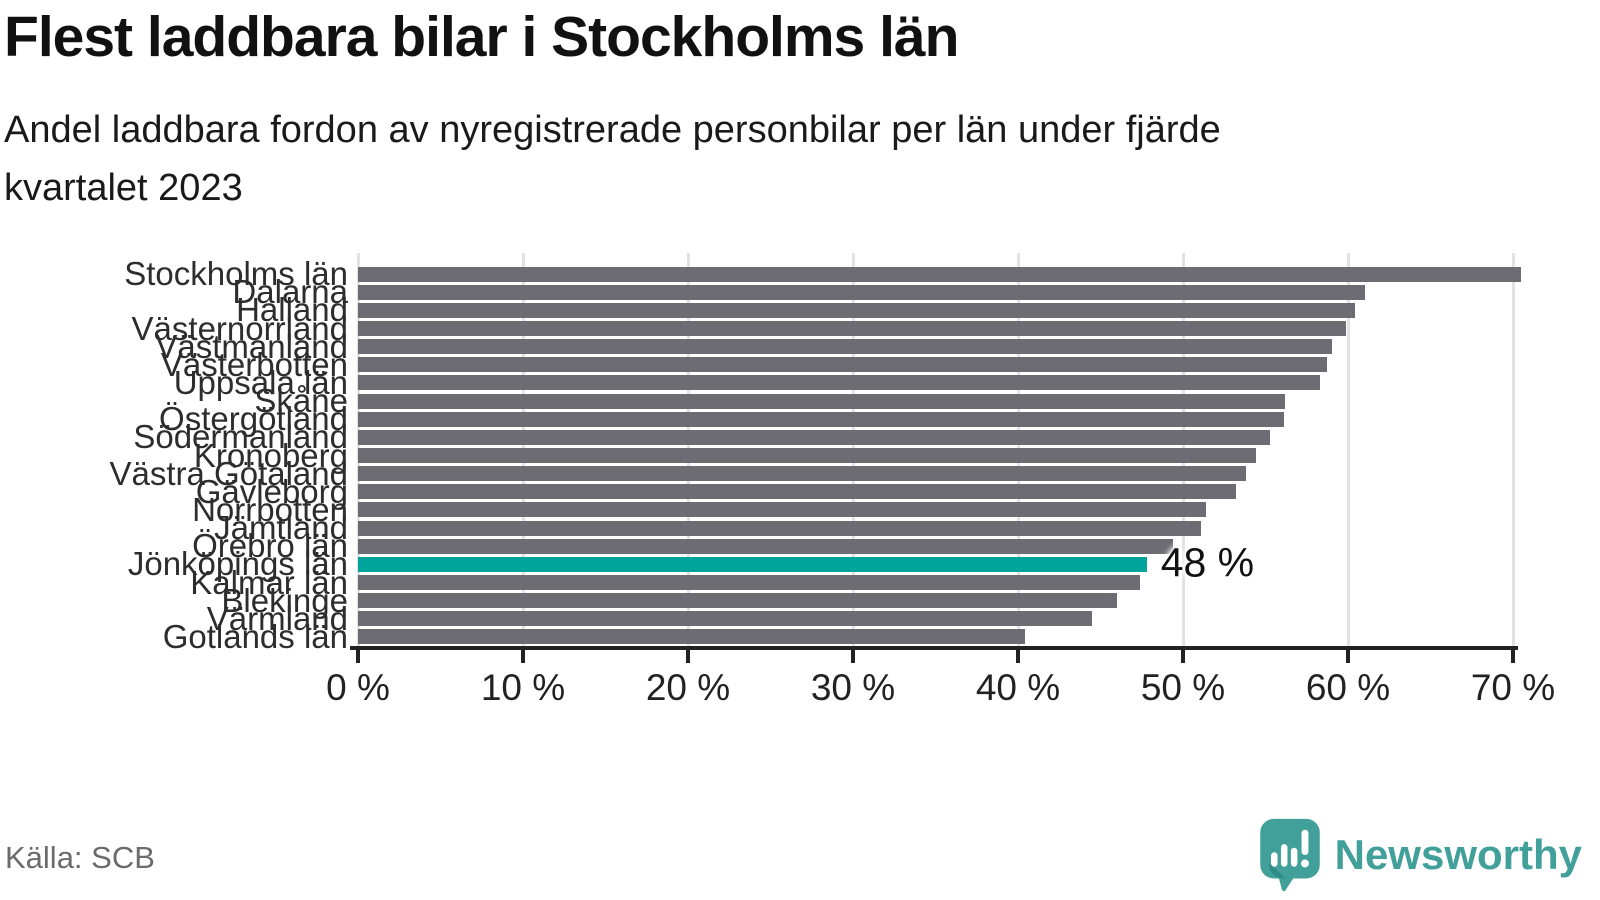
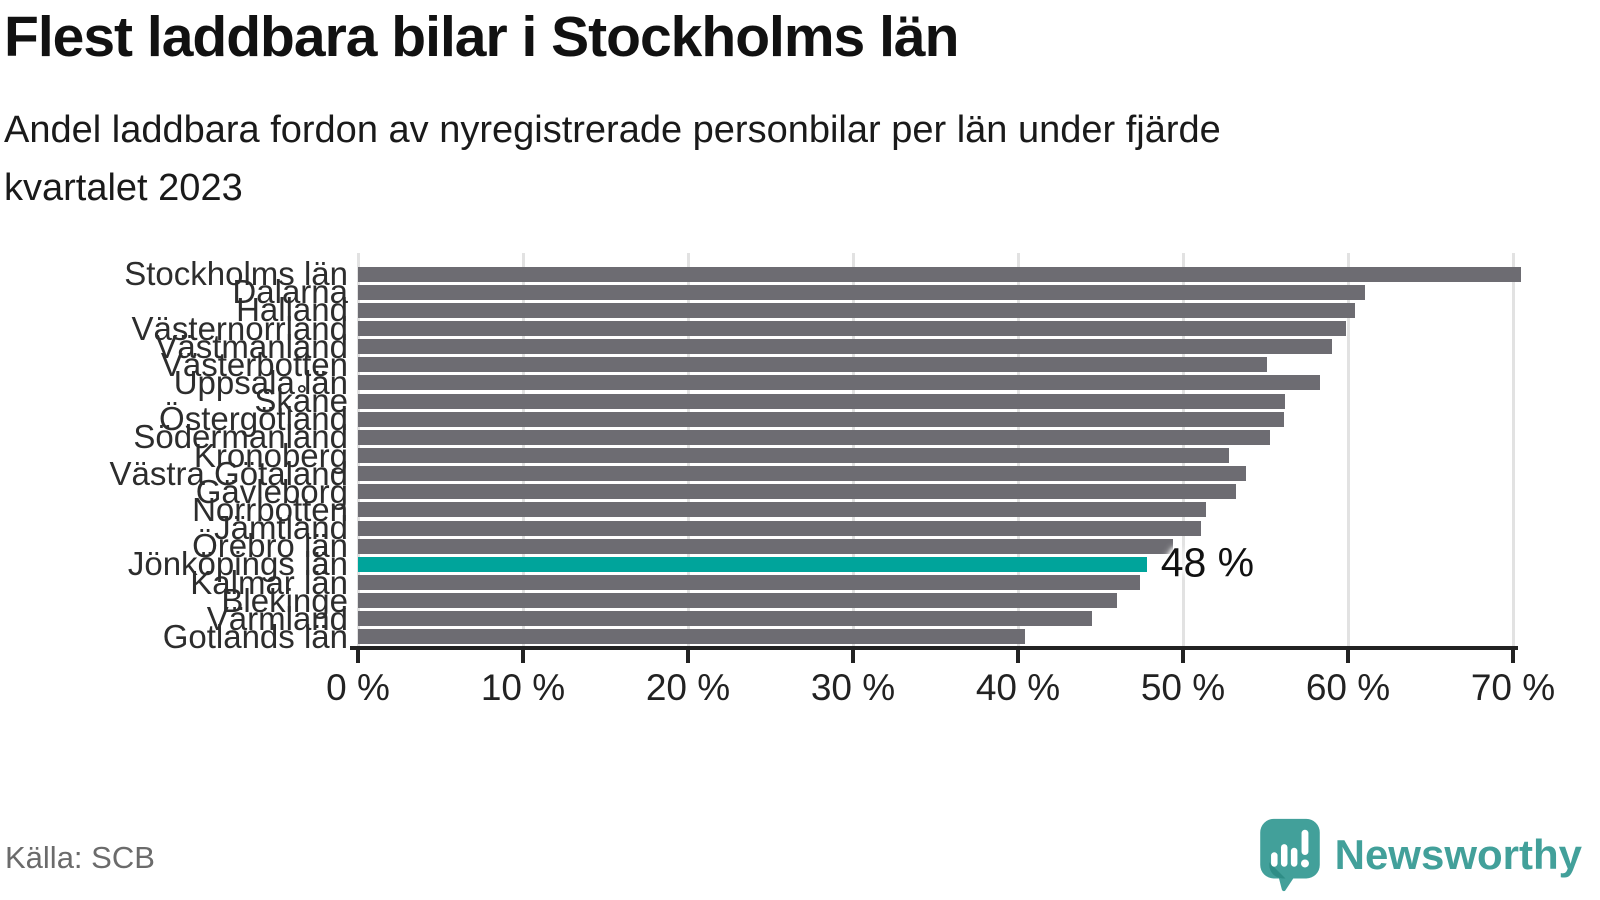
Västerbotten: 58.7% -> 55.1%
Kronoberg: 54.4% -> 52.8%
